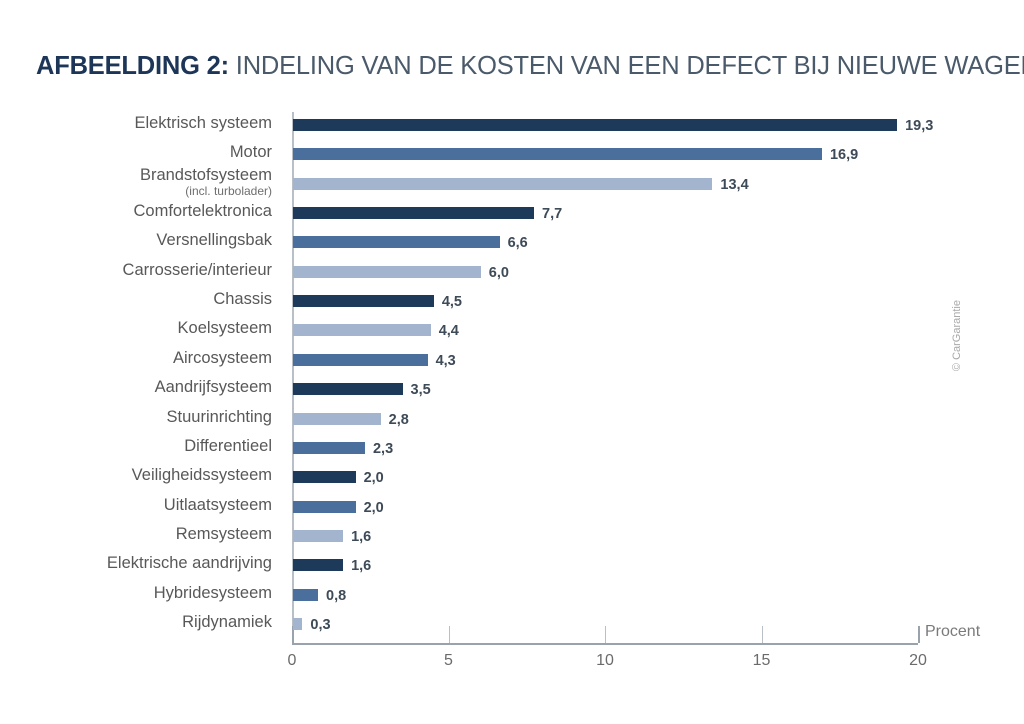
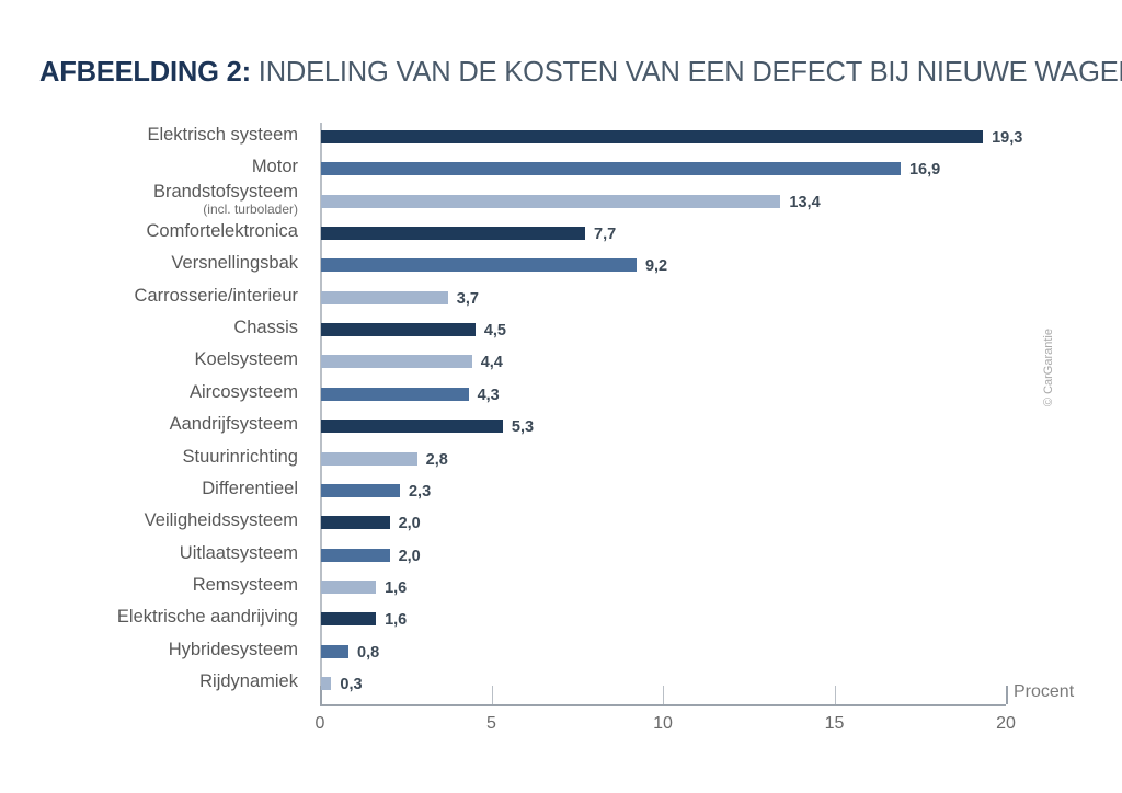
Versnellingsbak: 6,6 -> 9,2
Carrosserie/interieur: 6,0 -> 3,7
Aandrijfsysteem: 3,5 -> 5,3
